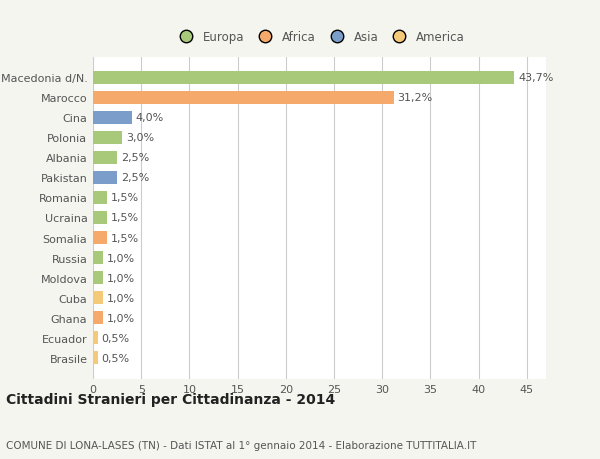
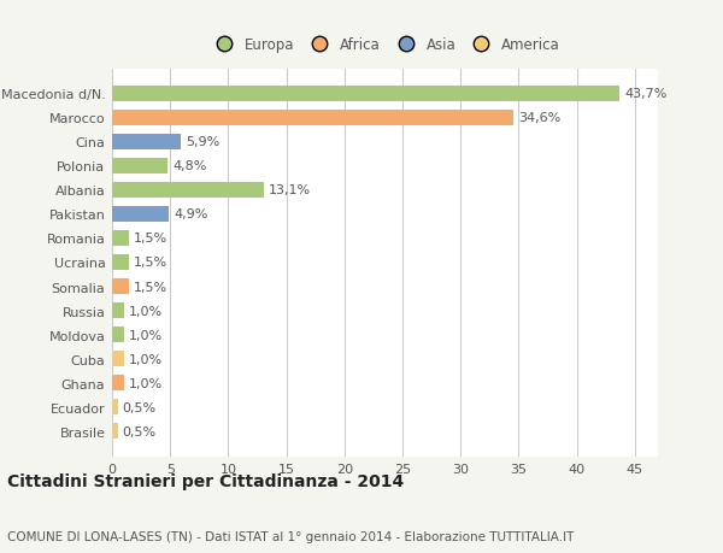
Marocco: 31,2% -> 34,6%
Cina: 4,0% -> 5,9%
Polonia: 3,0% -> 4,8%
Albania: 2,5% -> 13,1%
Pakistan: 2,5% -> 4,9%
